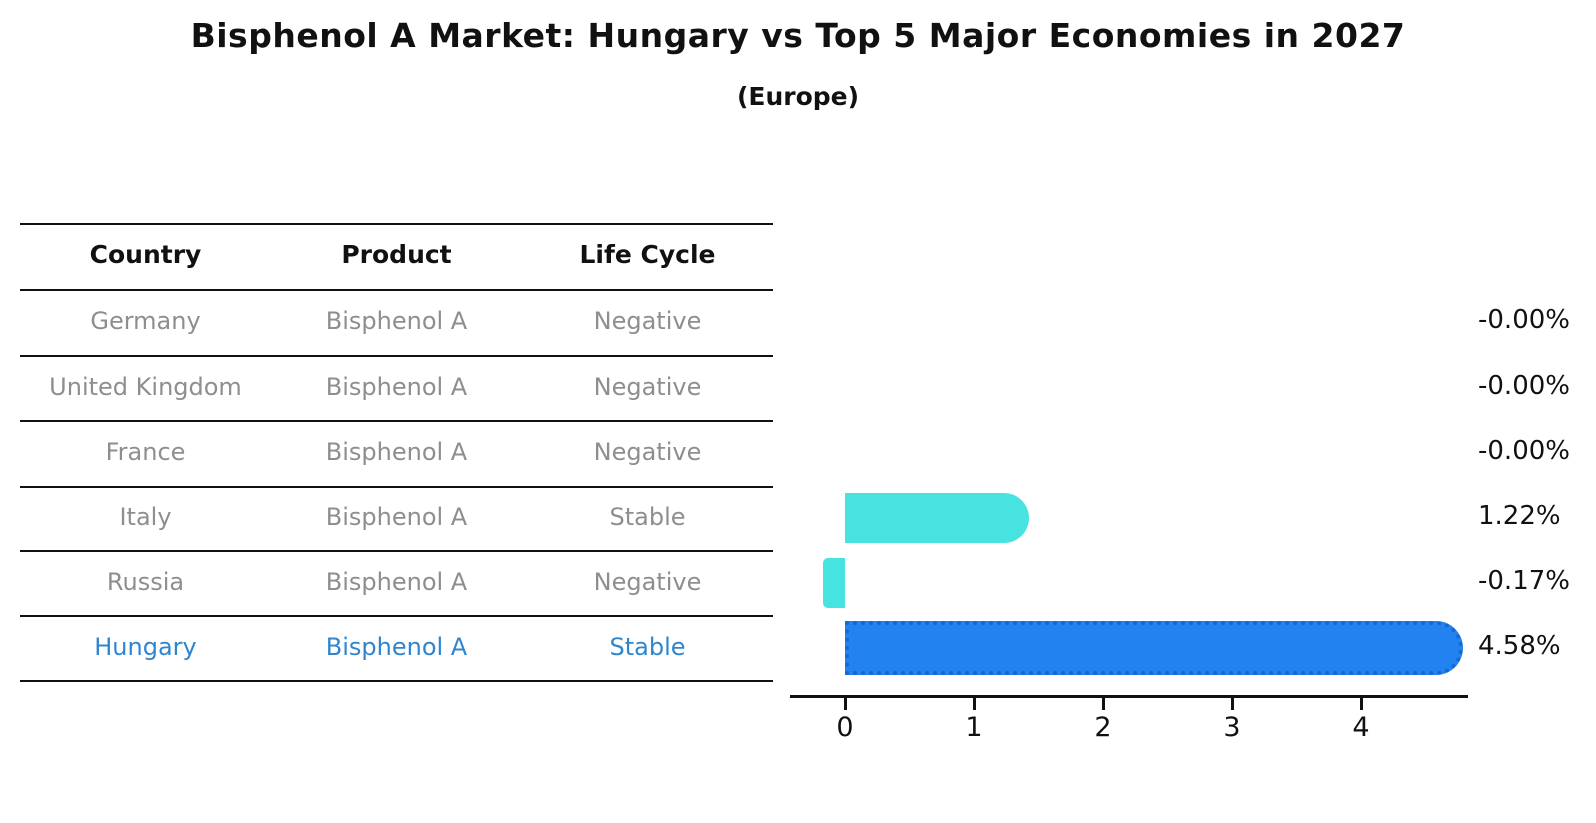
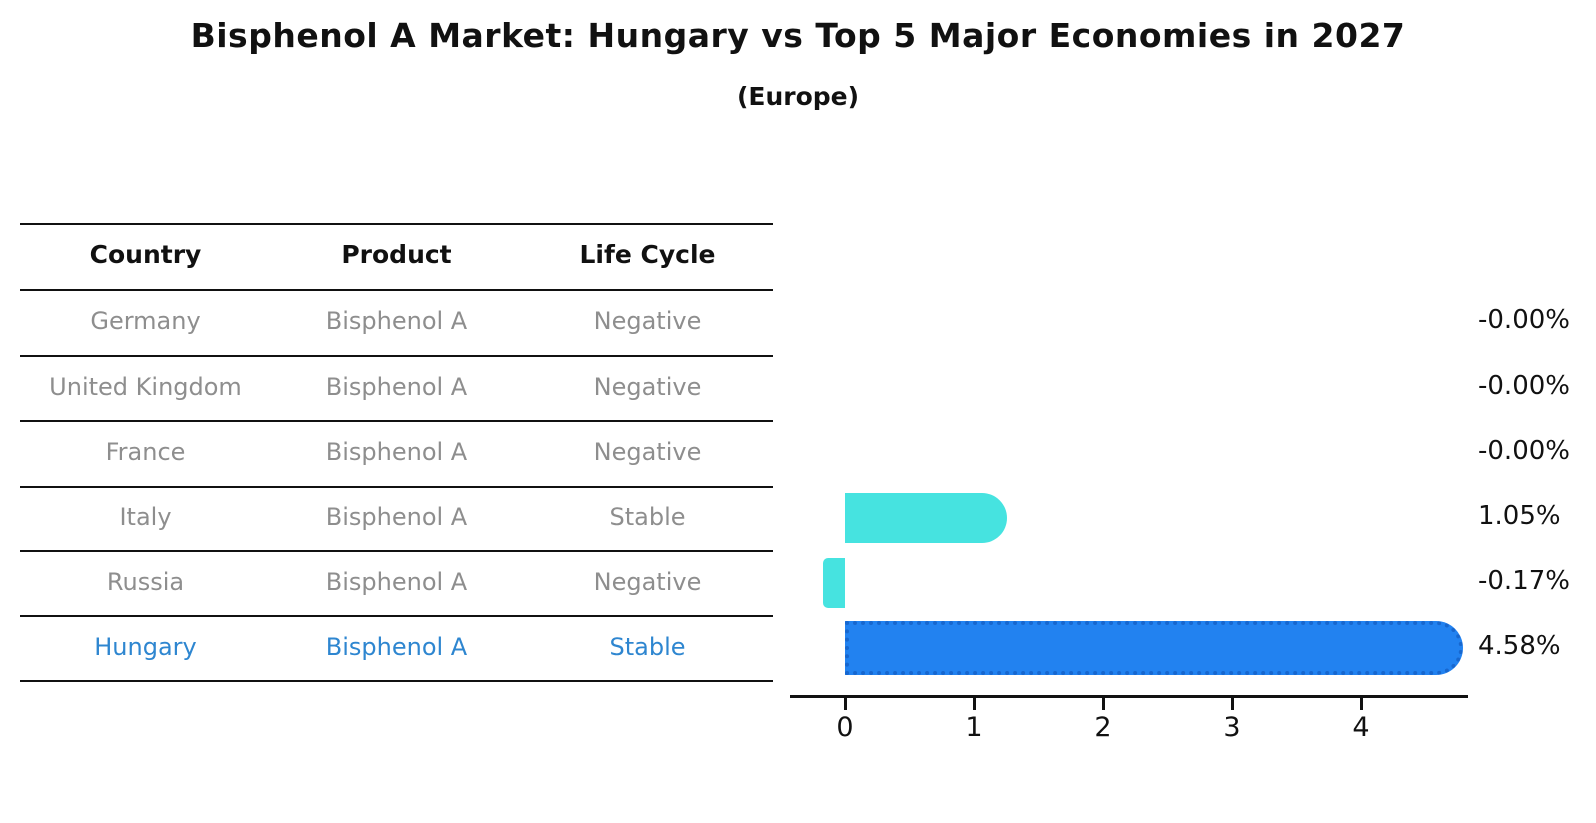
Italy: 1.22% -> 1.05%
